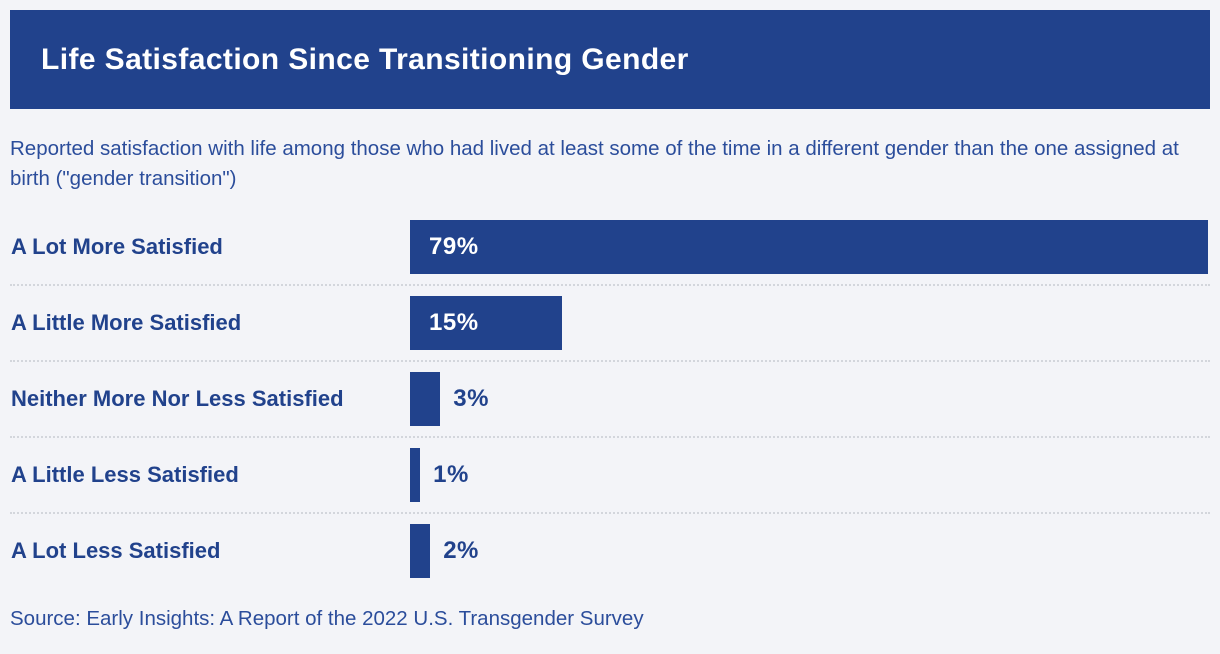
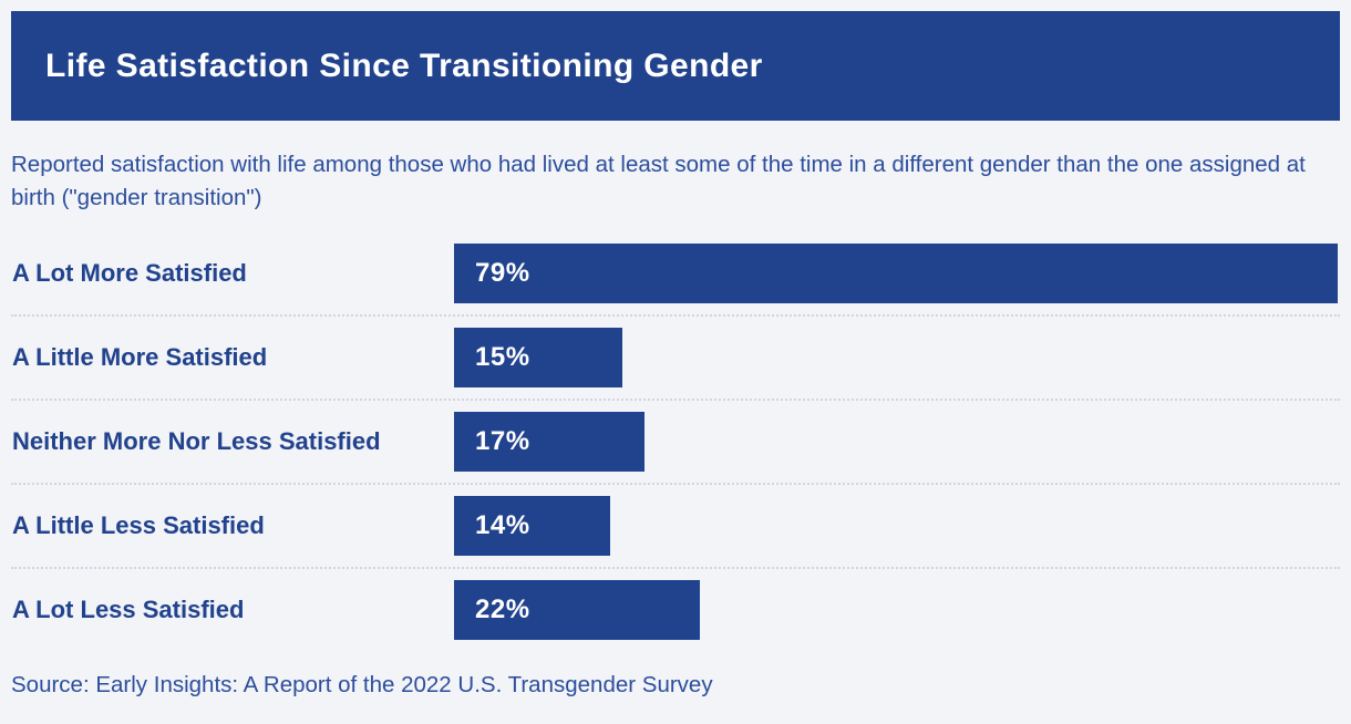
Neither More Nor Less Satisfied: 3% -> 17%
A Little Less Satisfied: 1% -> 14%
A Lot Less Satisfied: 2% -> 22%
